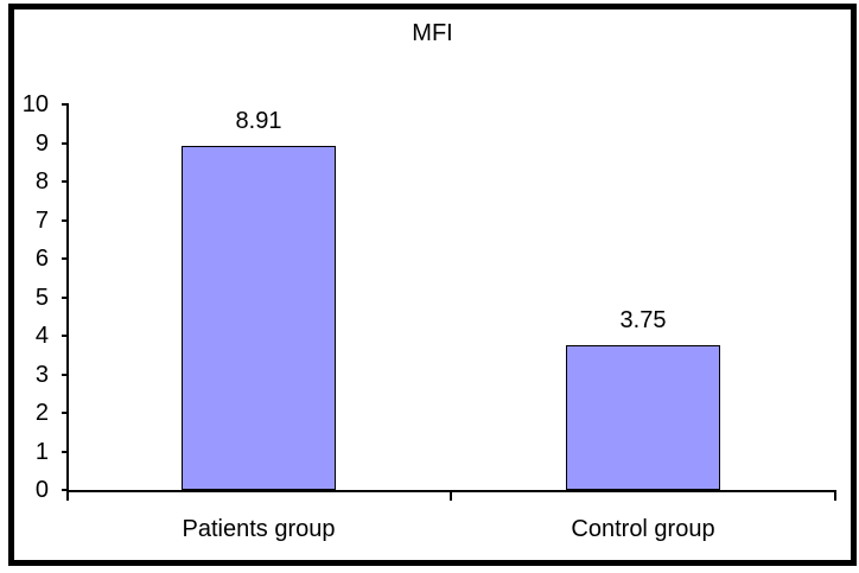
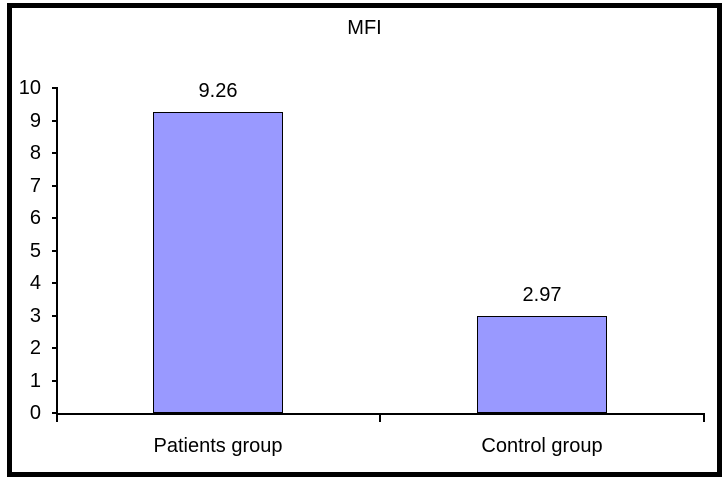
Patients group: 8.91 -> 9.26
Control group: 3.75 -> 2.97
